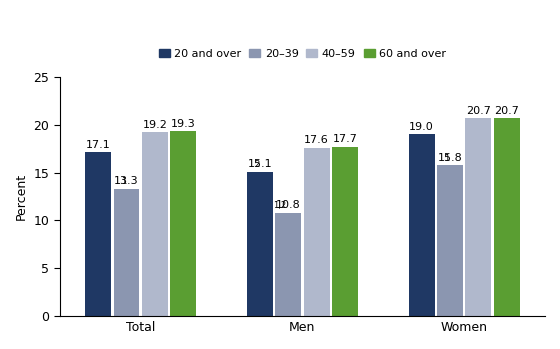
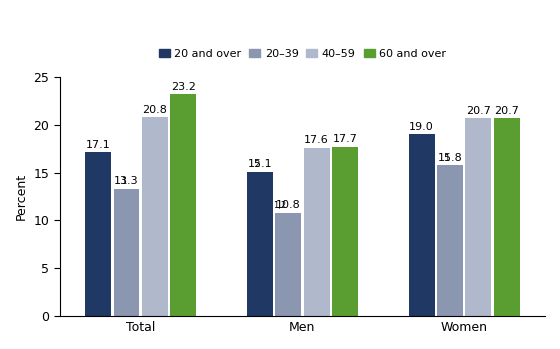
40–59/Total: 19.2 -> 20.8
60 and over/Total: 19.3 -> 23.2
